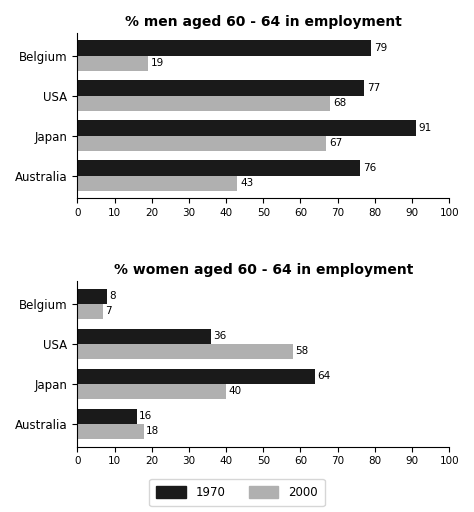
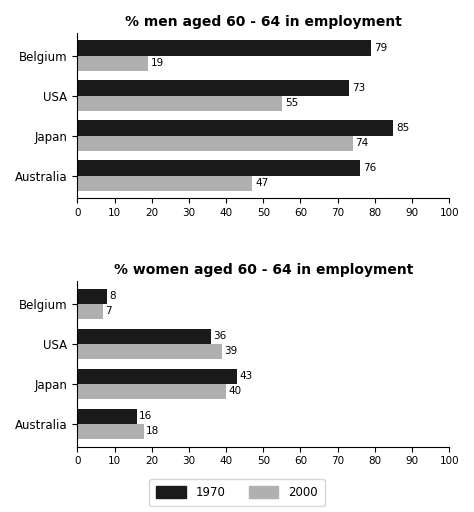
% men aged 60 - 64 in employment/1970/USA: 77 -> 73
% men aged 60 - 64 in employment/2000/USA: 68 -> 55
% men aged 60 - 64 in employment/1970/Japan: 91 -> 85
% men aged 60 - 64 in employment/2000/Japan: 67 -> 74
% men aged 60 - 64 in employment/2000/Australia: 43 -> 47
% women aged 60 - 64 in employment/2000/USA: 58 -> 39
% women aged 60 - 64 in employment/1970/Japan: 64 -> 43
